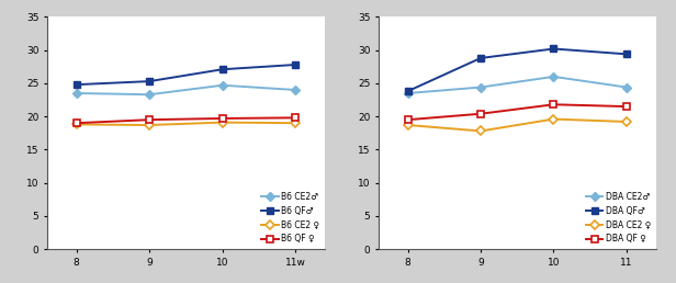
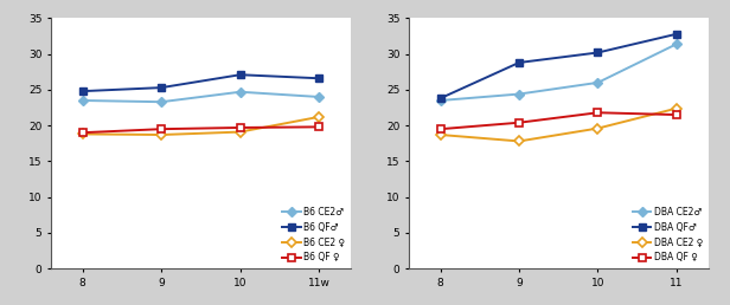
B6 QF♂/11w: 27.8 -> 26.6
B6 CE2 ♀/11w: 19.0 -> 21.2
DBA CE2♂/11: 24.4 -> 31.4
DBA QF♂/11: 29.4 -> 32.8
DBA CE2 ♀/11: 19.2 -> 22.4
